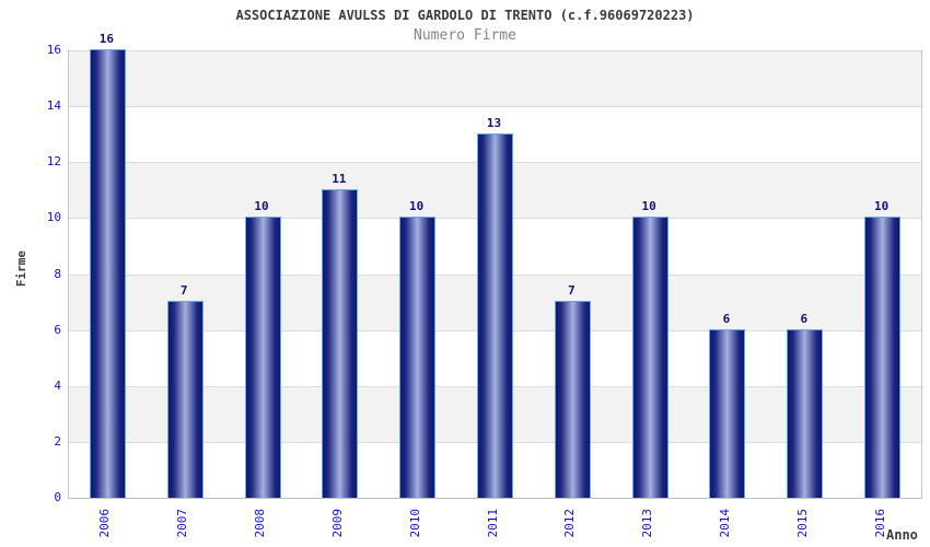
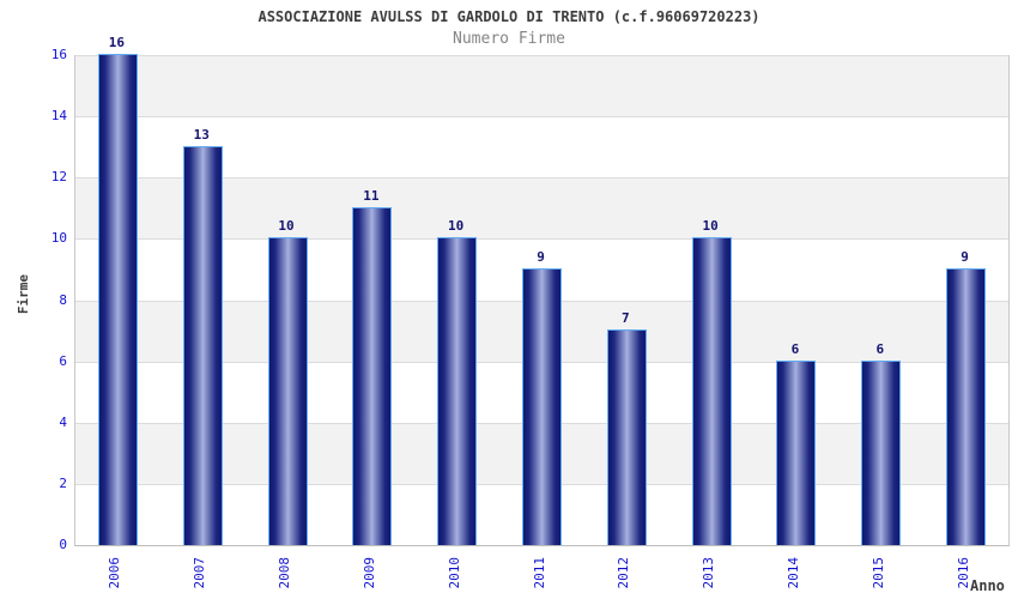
2007: 7 -> 13
2011: 13 -> 9
2016: 10 -> 9
